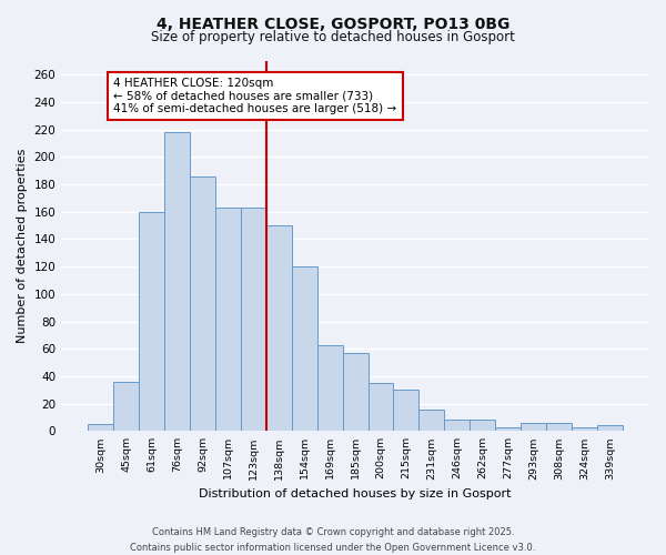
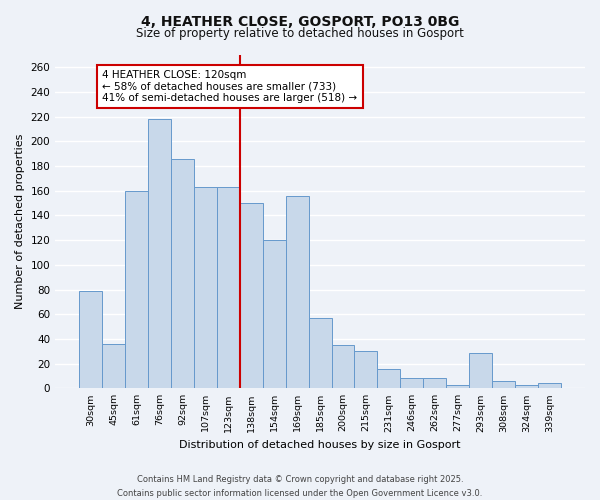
30sqm: 5 -> 79
169sqm: 63 -> 156
293sqm: 6 -> 29
